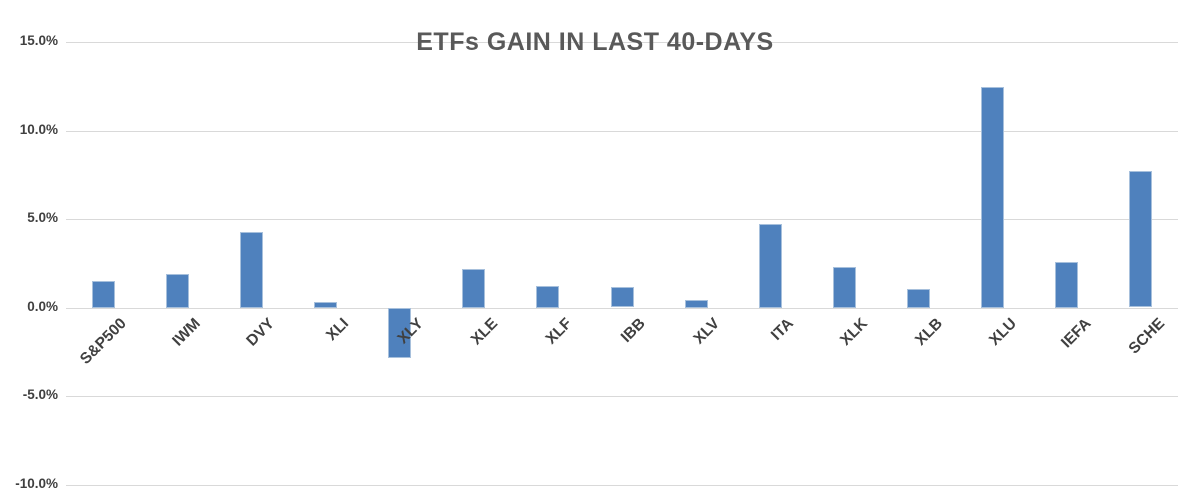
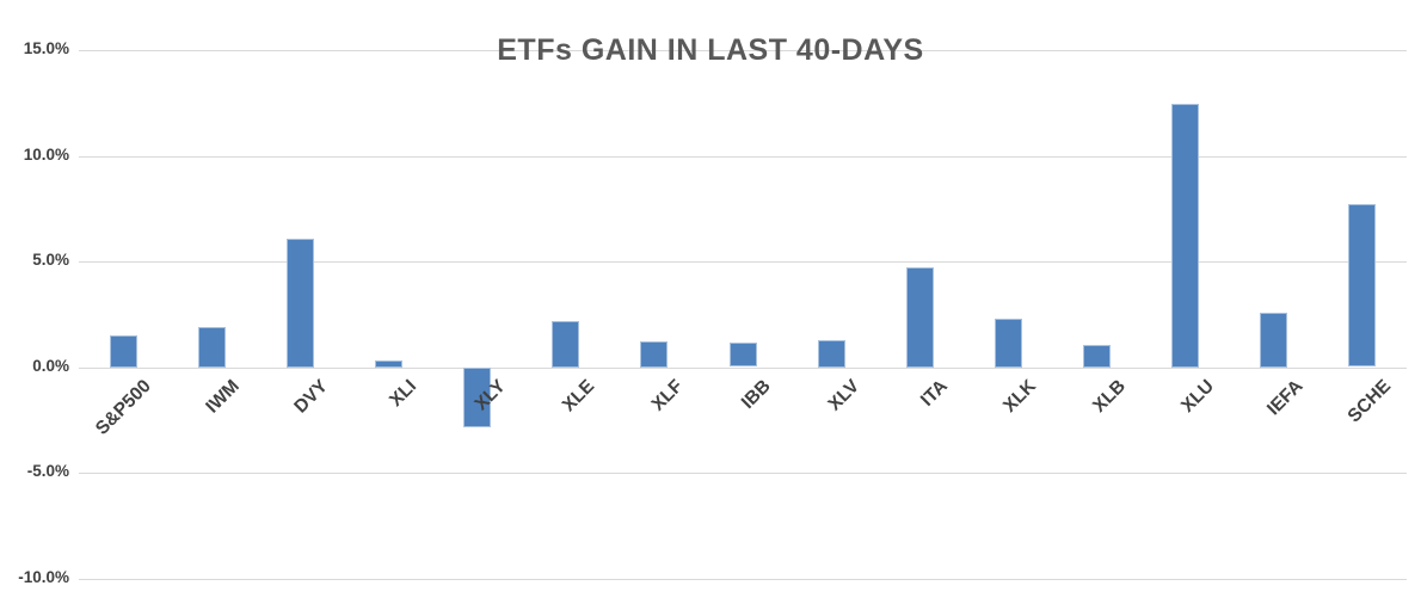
DVY: 4.3% -> 6.1%
XLV: 0.5% -> 1.3%
